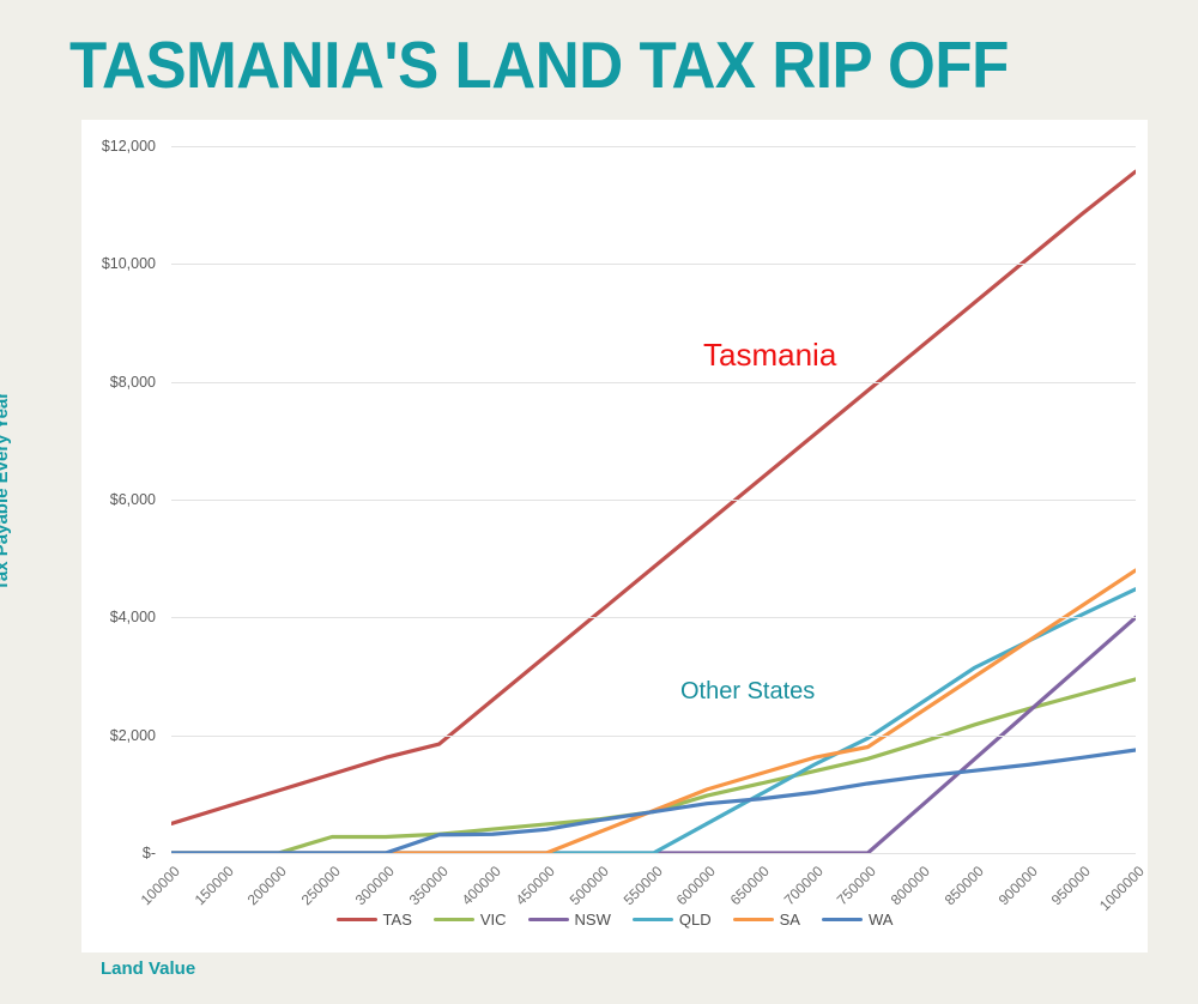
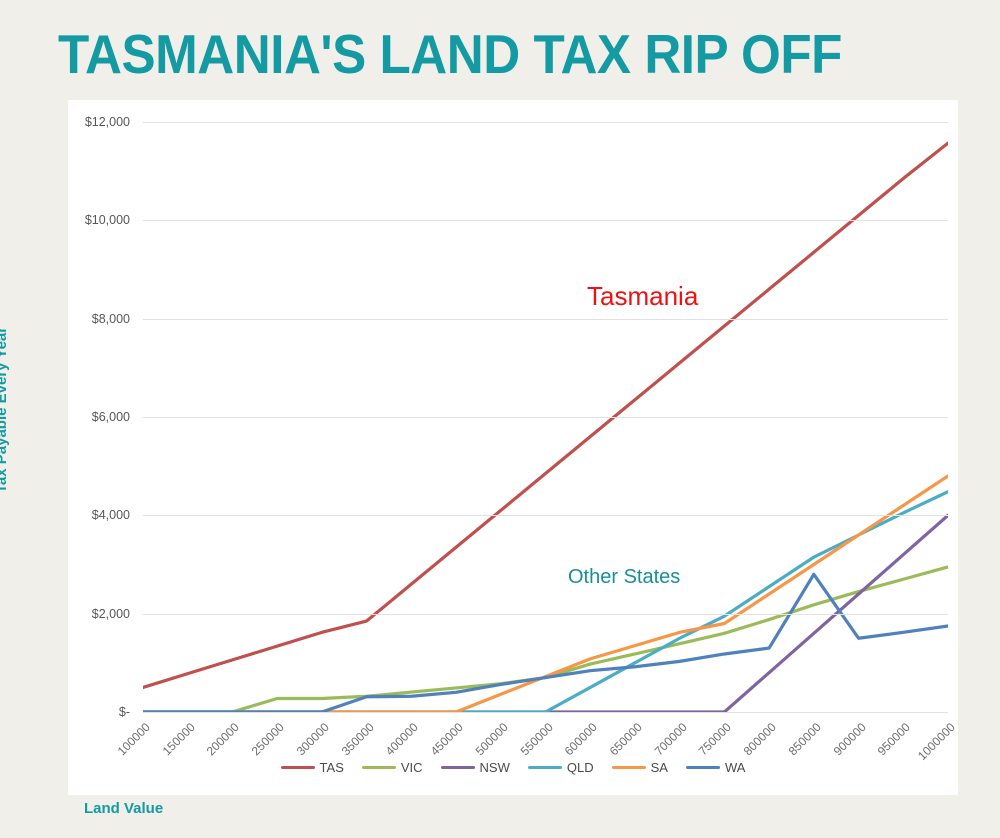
WA/850000: $1400 -> $2800
